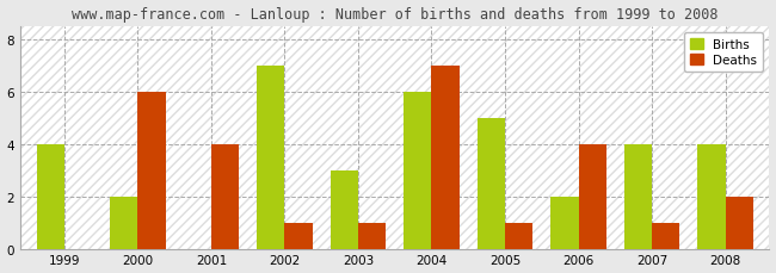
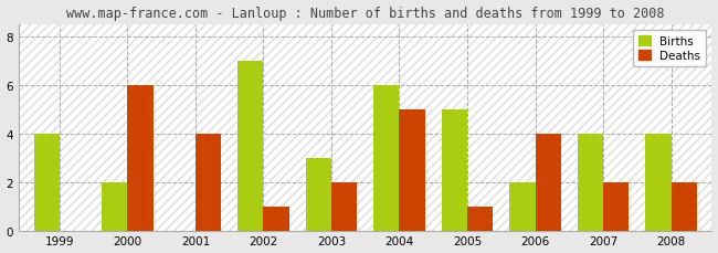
Deaths/2003: 1 -> 2
Deaths/2004: 7 -> 5
Deaths/2007: 1 -> 2
